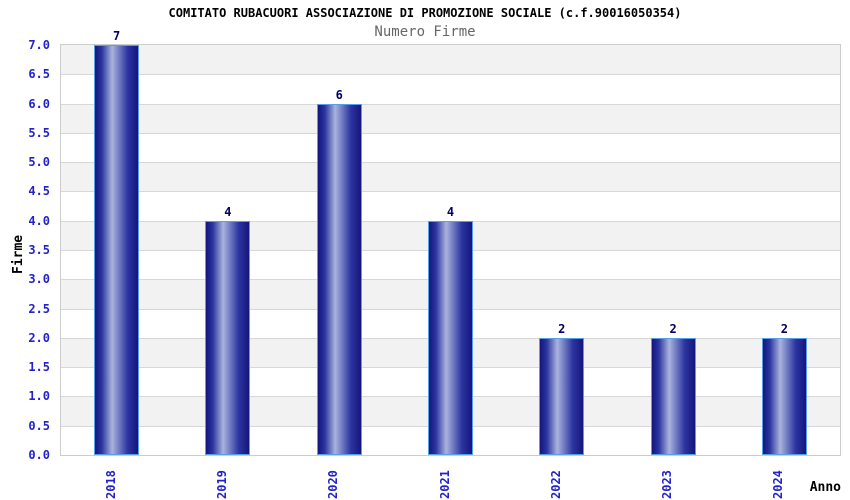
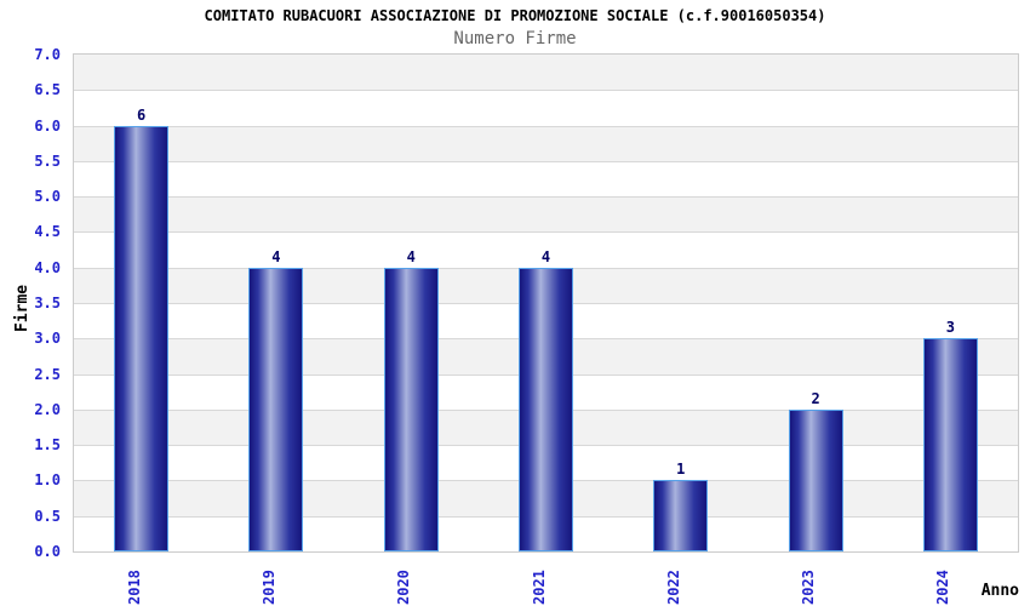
2018: 7 -> 6
2020: 6 -> 4
2022: 2 -> 1
2024: 2 -> 3
